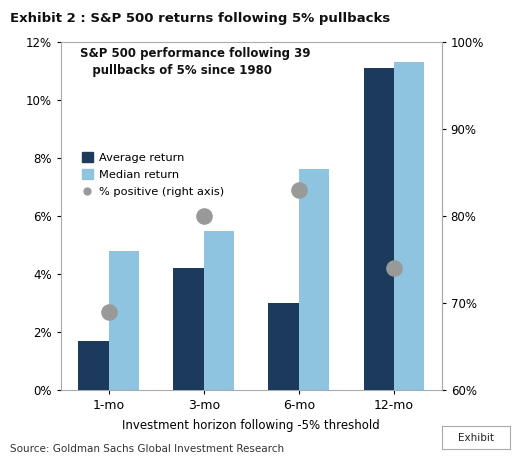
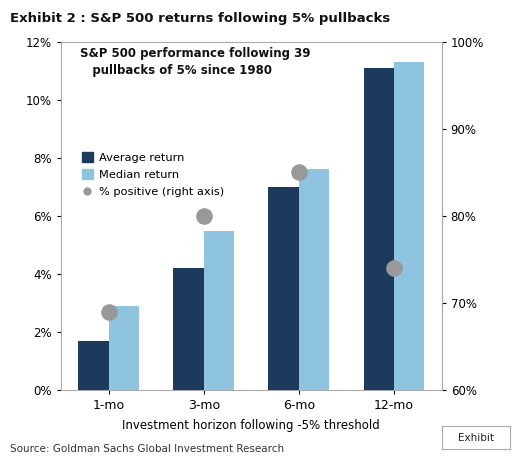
Median return/1-mo: 4.8% -> 2.9%
Average return/6-mo: 3.0% -> 7.0%
% positive (right axis)/6-mo: 83% -> 85%
